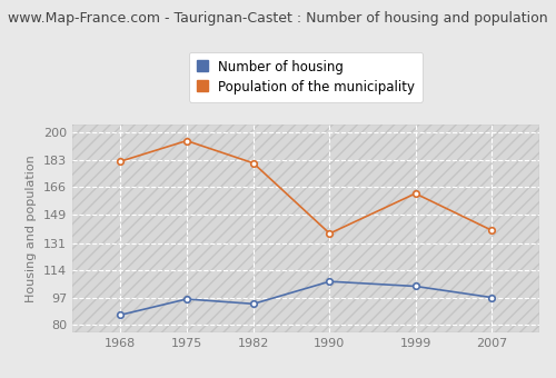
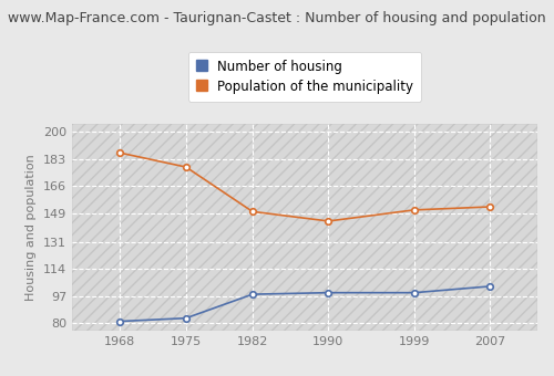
Number of housing/1968: 86 -> 81
Population of the municipality/1968: 182 -> 187
Number of housing/1975: 96 -> 83
Population of the municipality/1975: 195 -> 178
Number of housing/1982: 93 -> 98
Population of the municipality/1982: 181 -> 150
Number of housing/1990: 107 -> 99
Population of the municipality/1990: 137 -> 144
Number of housing/1999: 104 -> 99
Population of the municipality/1999: 162 -> 151
Number of housing/2007: 97 -> 103
Population of the municipality/2007: 139 -> 153
